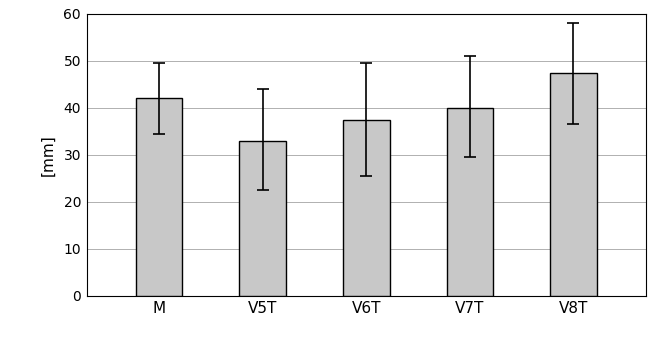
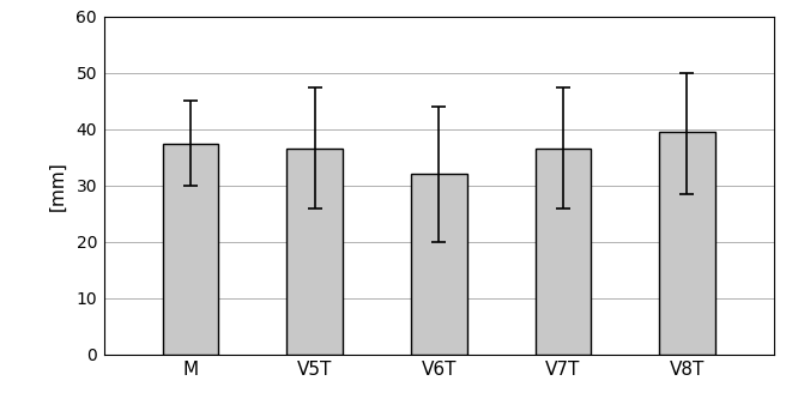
M: 42.0 -> 37.5
V5T: 33.0 -> 36.5
V6T: 37.5 -> 32.0
V7T: 40.0 -> 36.5
V8T: 47.5 -> 39.5
